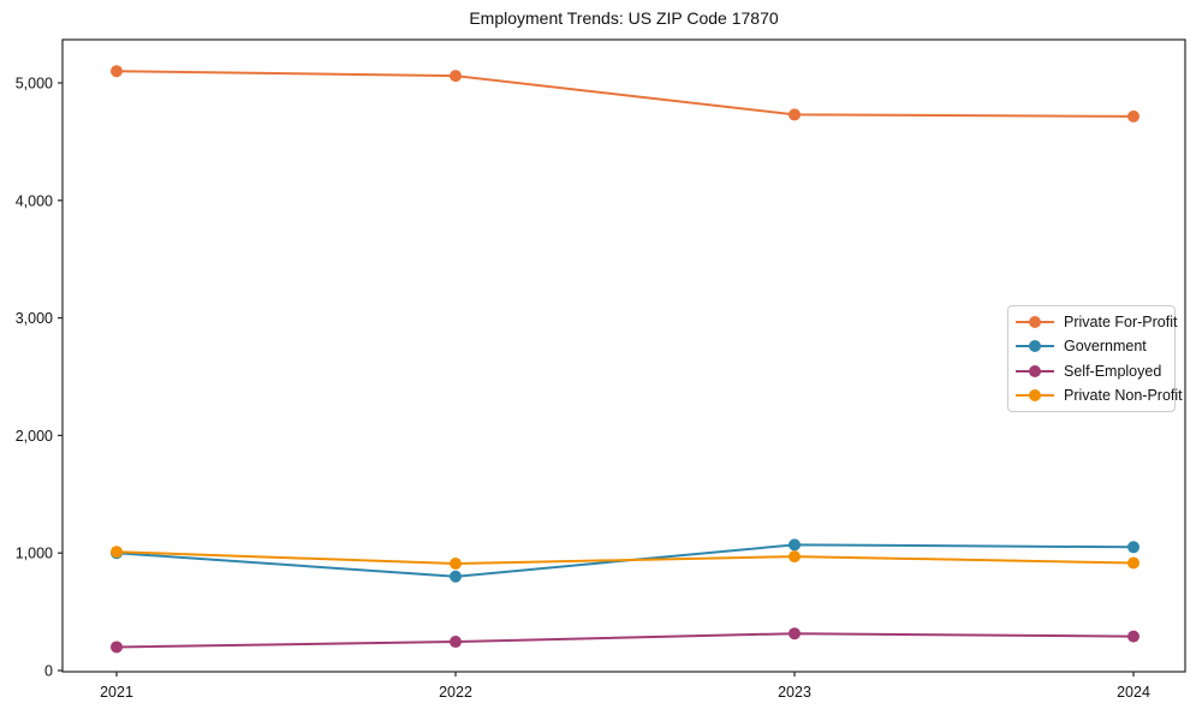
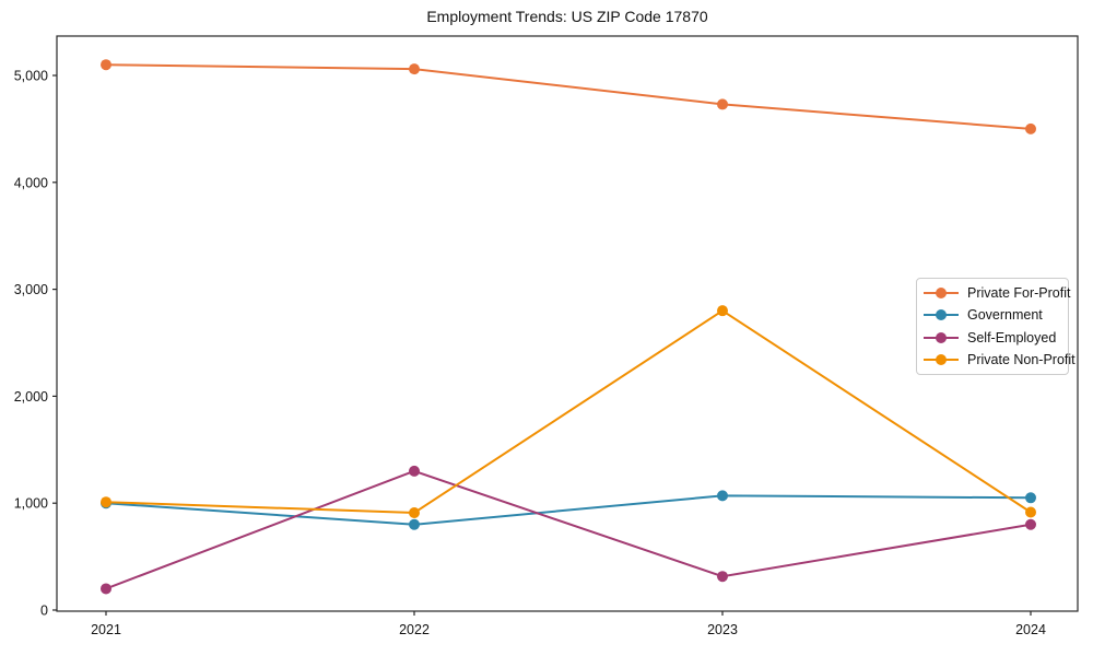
Self-Employed/2022: 200 -> 1300
Private Non-Profit/2023: 1000 -> 2800
Private For-Profit/2024: 4700 -> 4500
Self-Employed/2024: 300 -> 800
